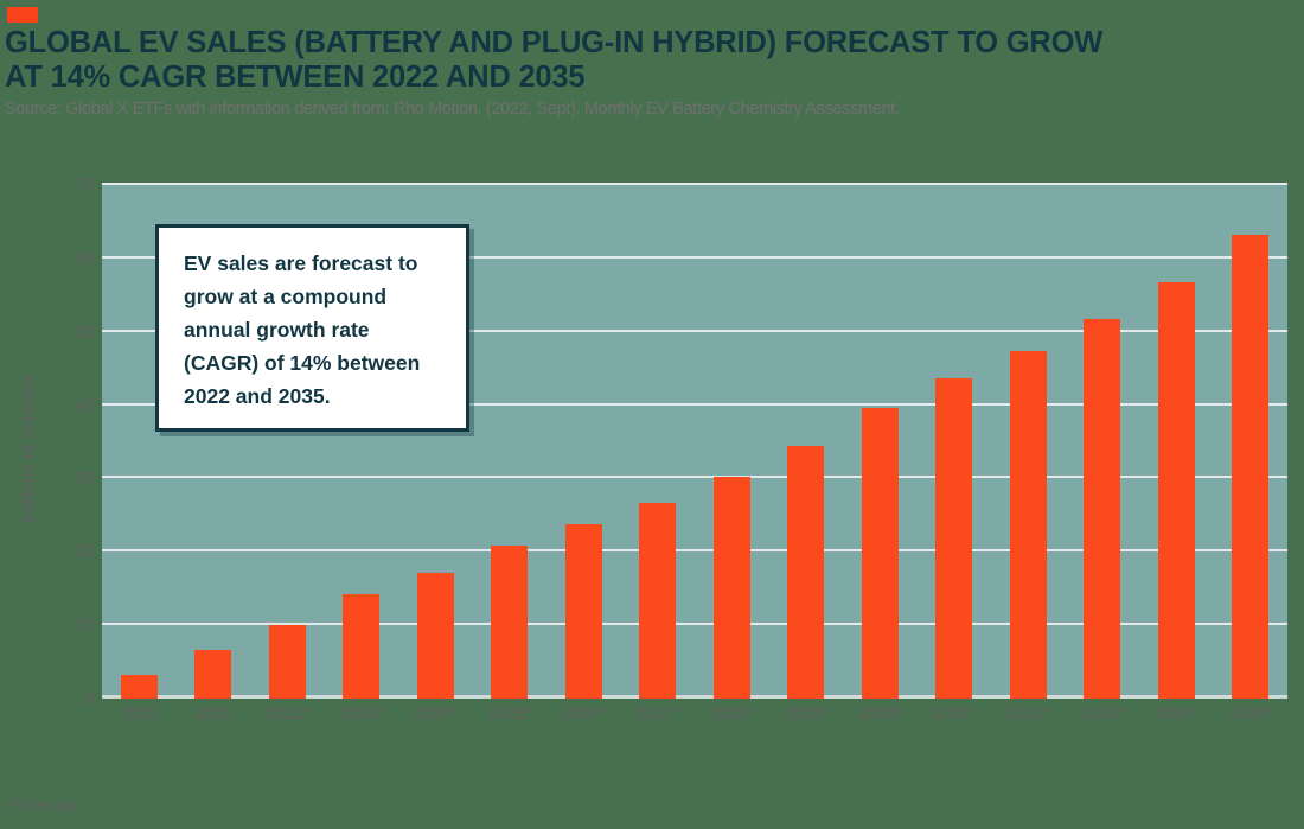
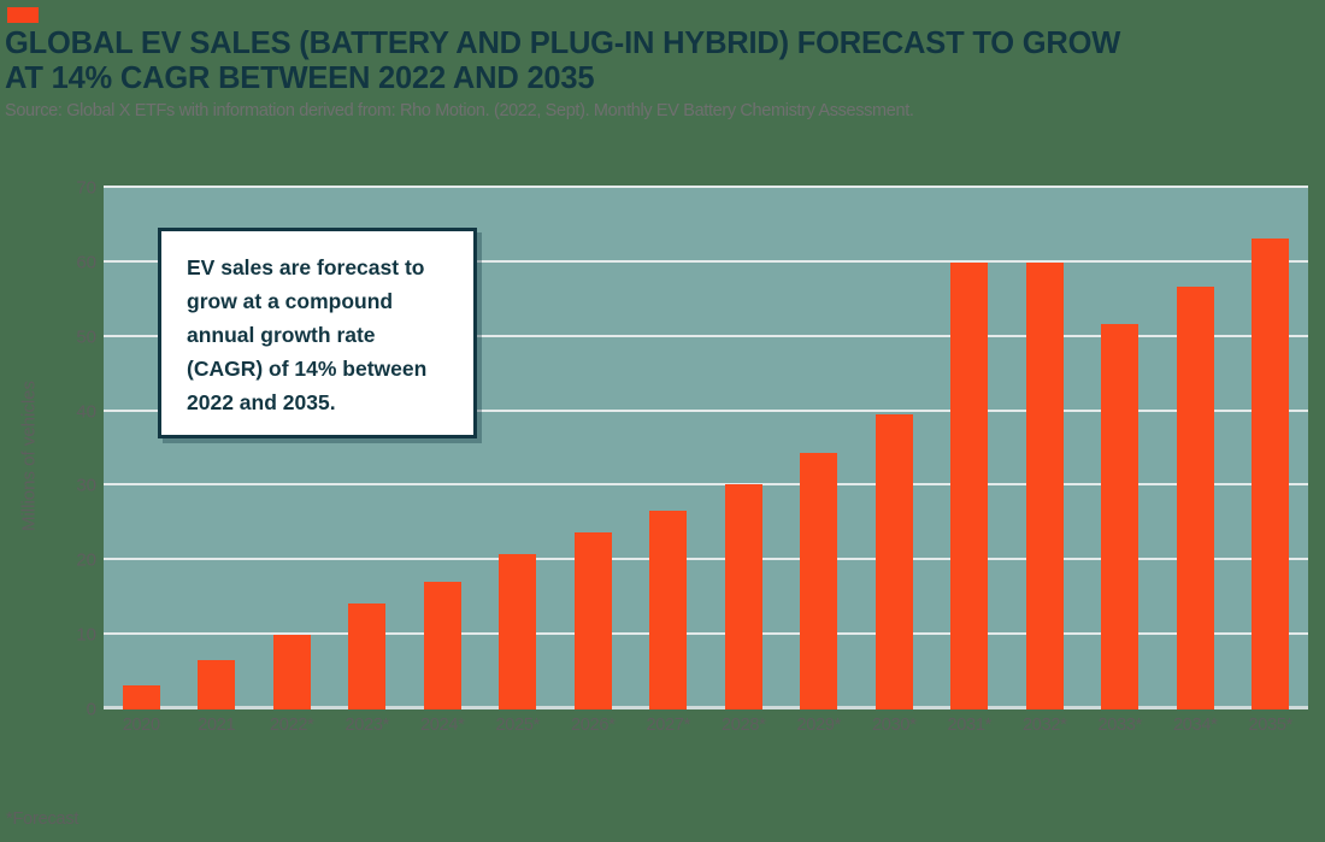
2031*: 44 -> 60
2032*: 47 -> 60
